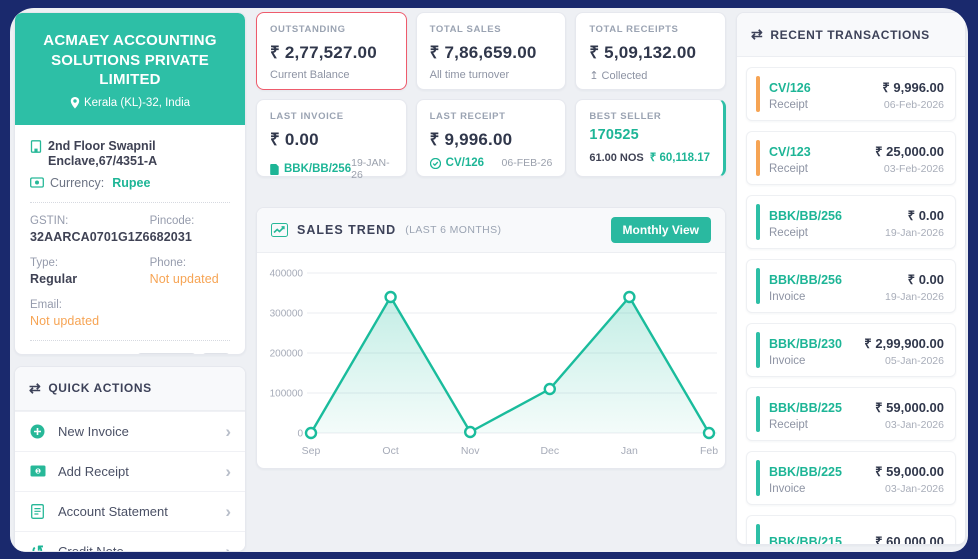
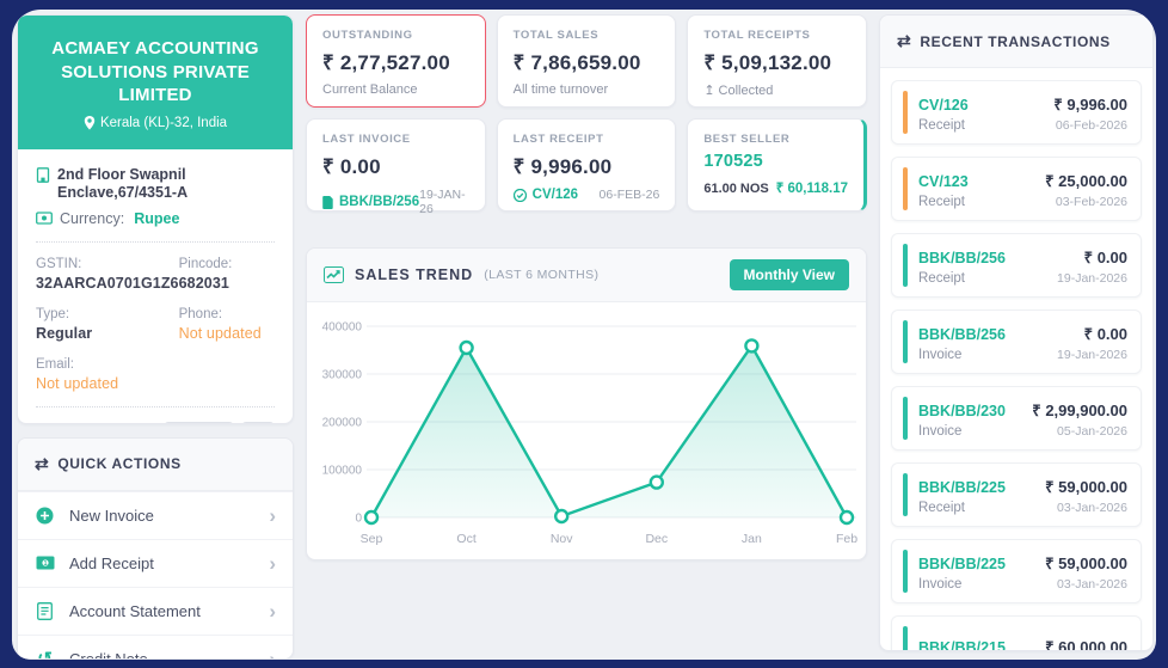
Oct: 340000 -> 360000
Dec: 110000 -> 70000
Jan: 340000 -> 360000
